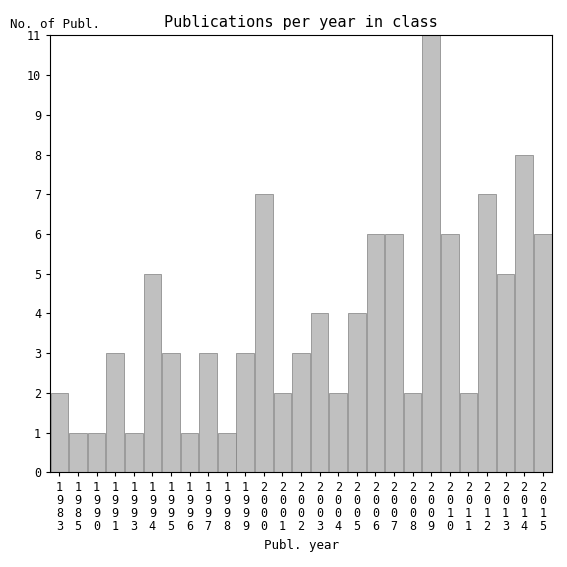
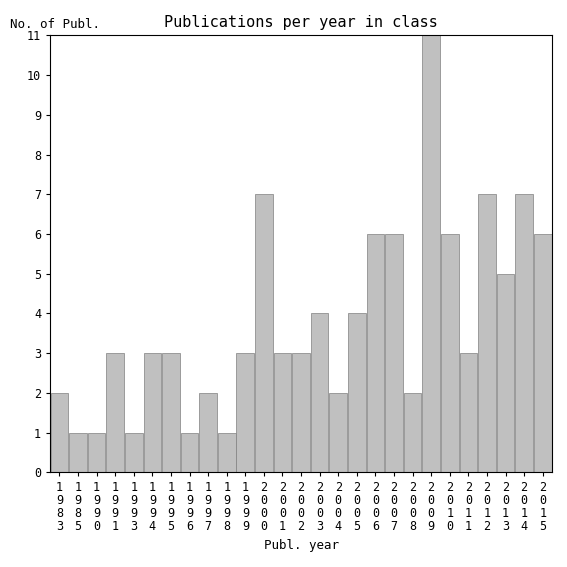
1 9 9 4: 5 -> 3
1 9 9 7: 3 -> 2
2 0 0 1: 2 -> 3
2 0 1 1: 2 -> 3
2 0 1 4: 8 -> 7
